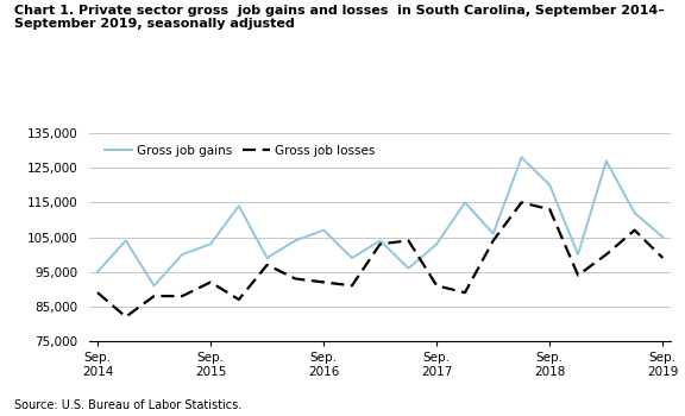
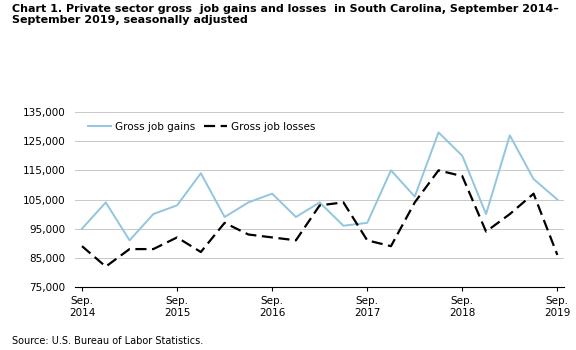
Gross job gains/Sep. 2017: 103,000 -> 97,000
Gross job losses/Sep. 2019: 99,000 -> 86,000
